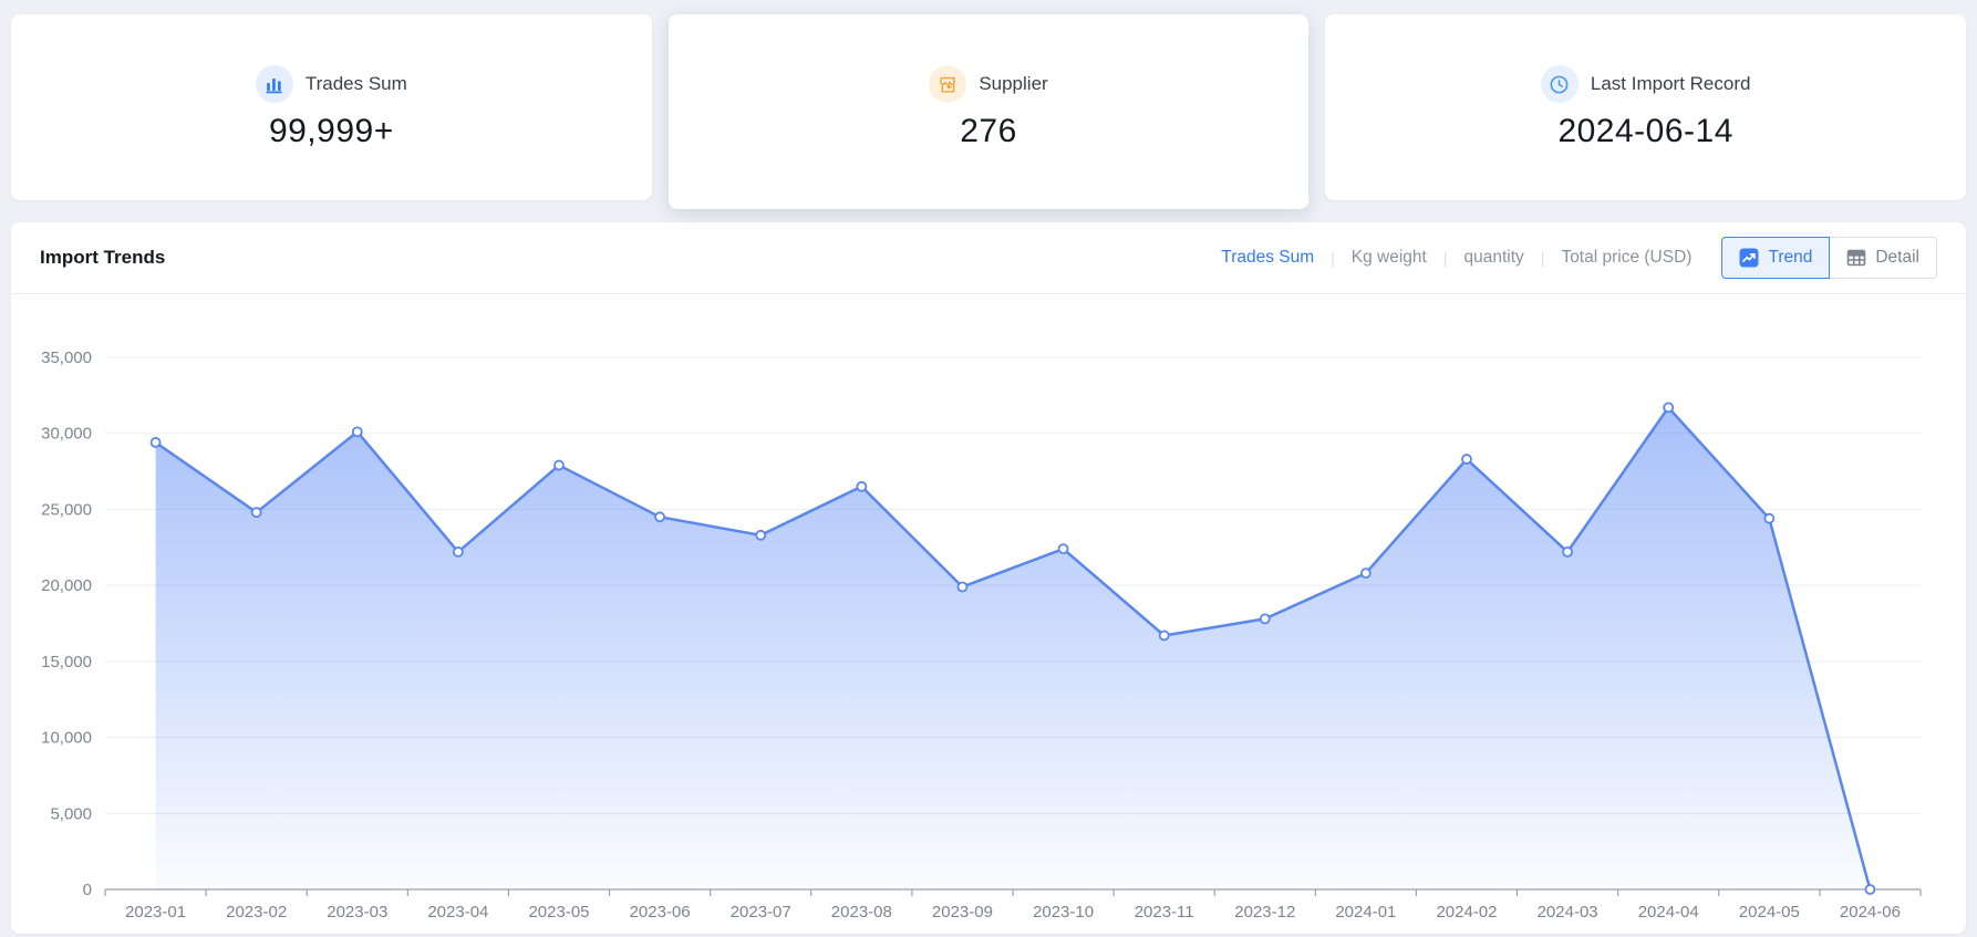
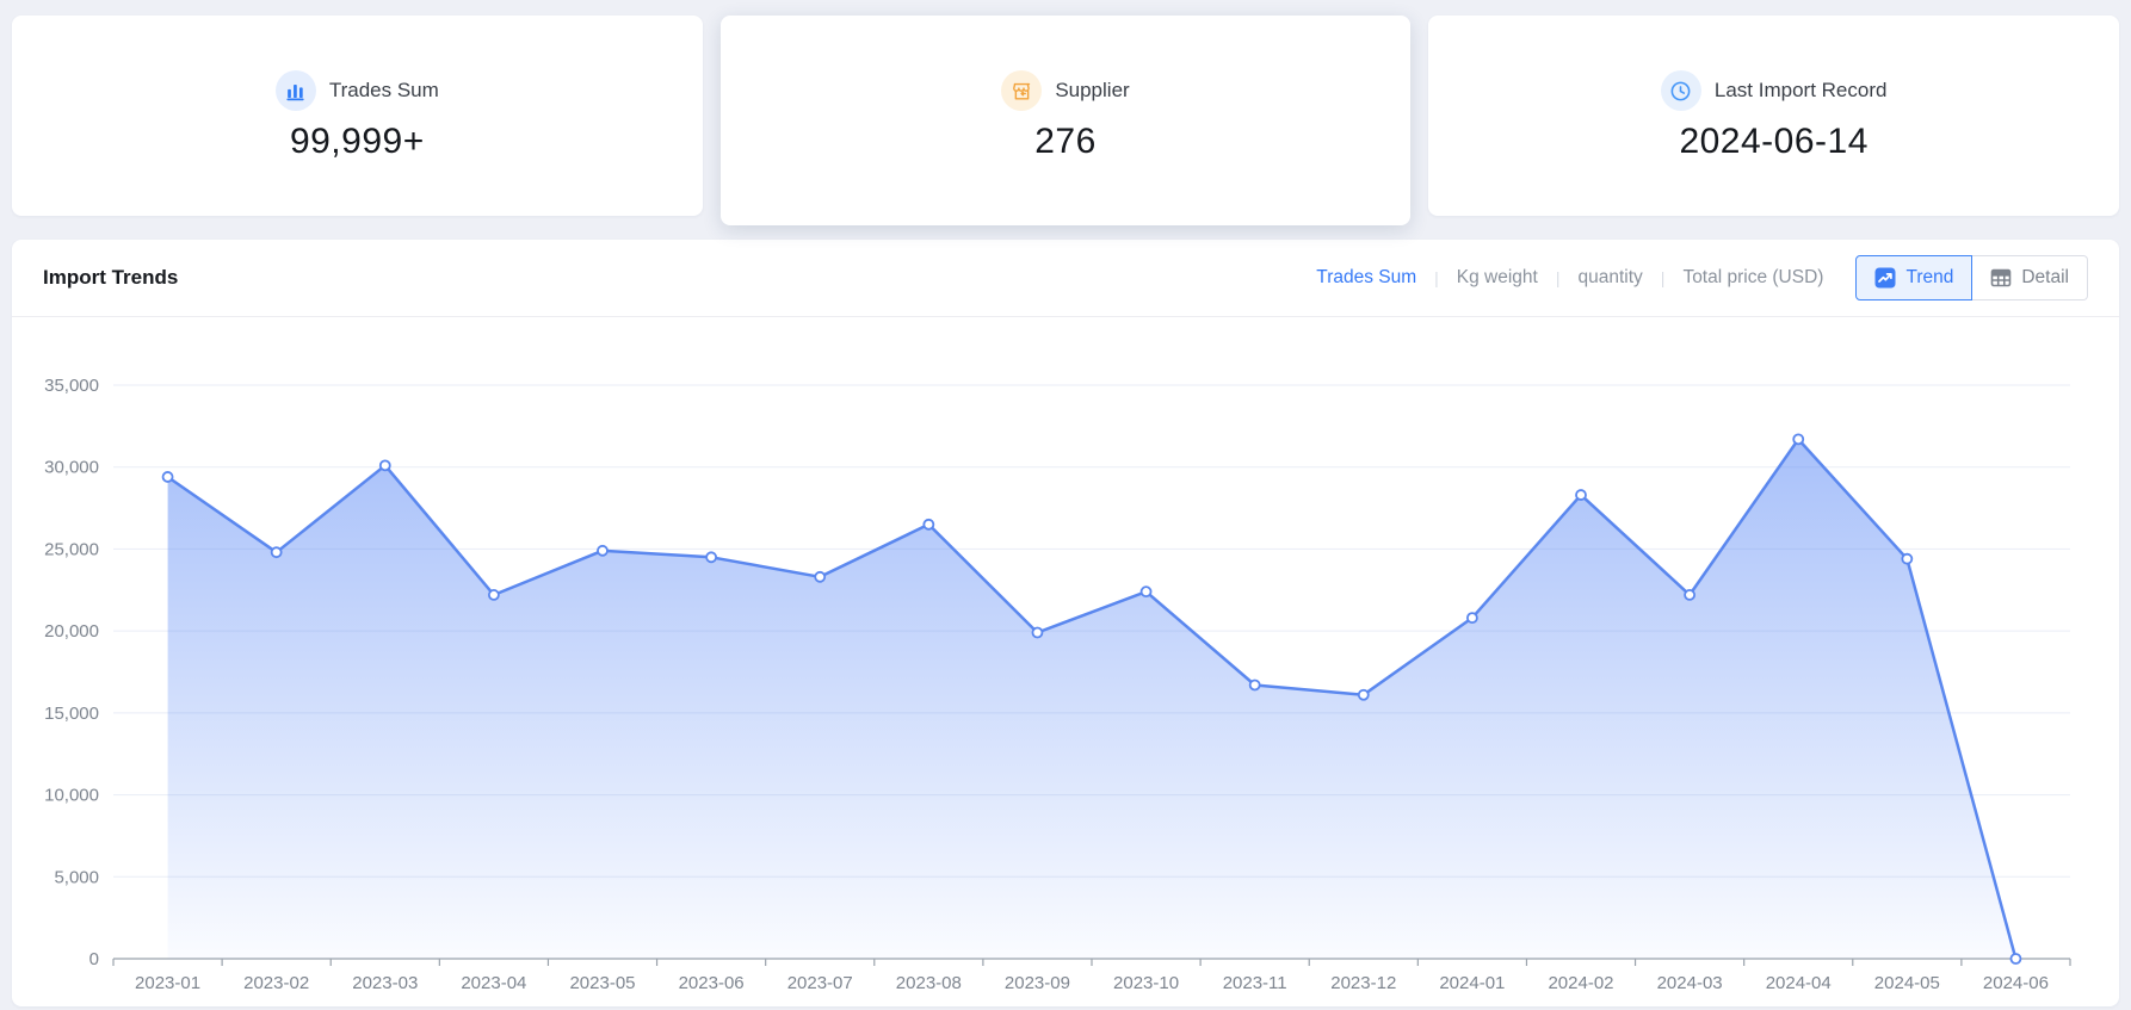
2023-05: 27900 -> 24900
2023-12: 17800 -> 16100
